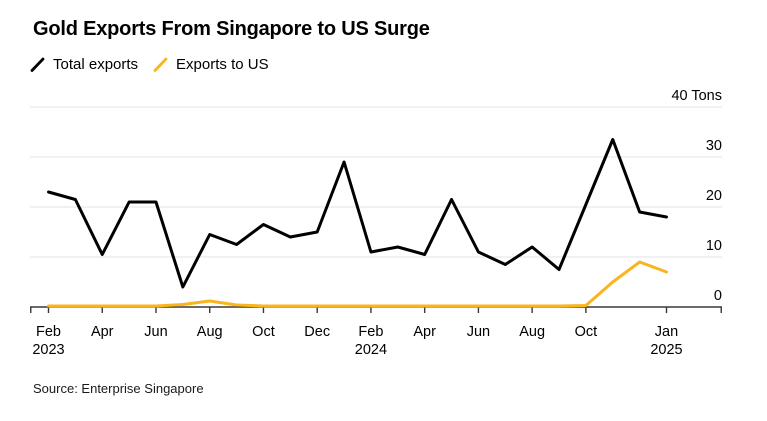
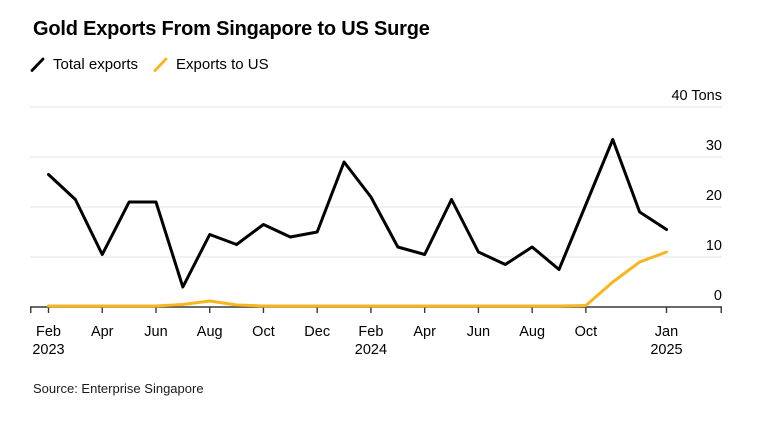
Total exports/Feb 2023: 23 -> 26
Total exports/Feb 2024: 11 -> 22
Total exports/Jan 2025: 18 -> 16
Exports to US/Jan 2025: 7 -> 11
